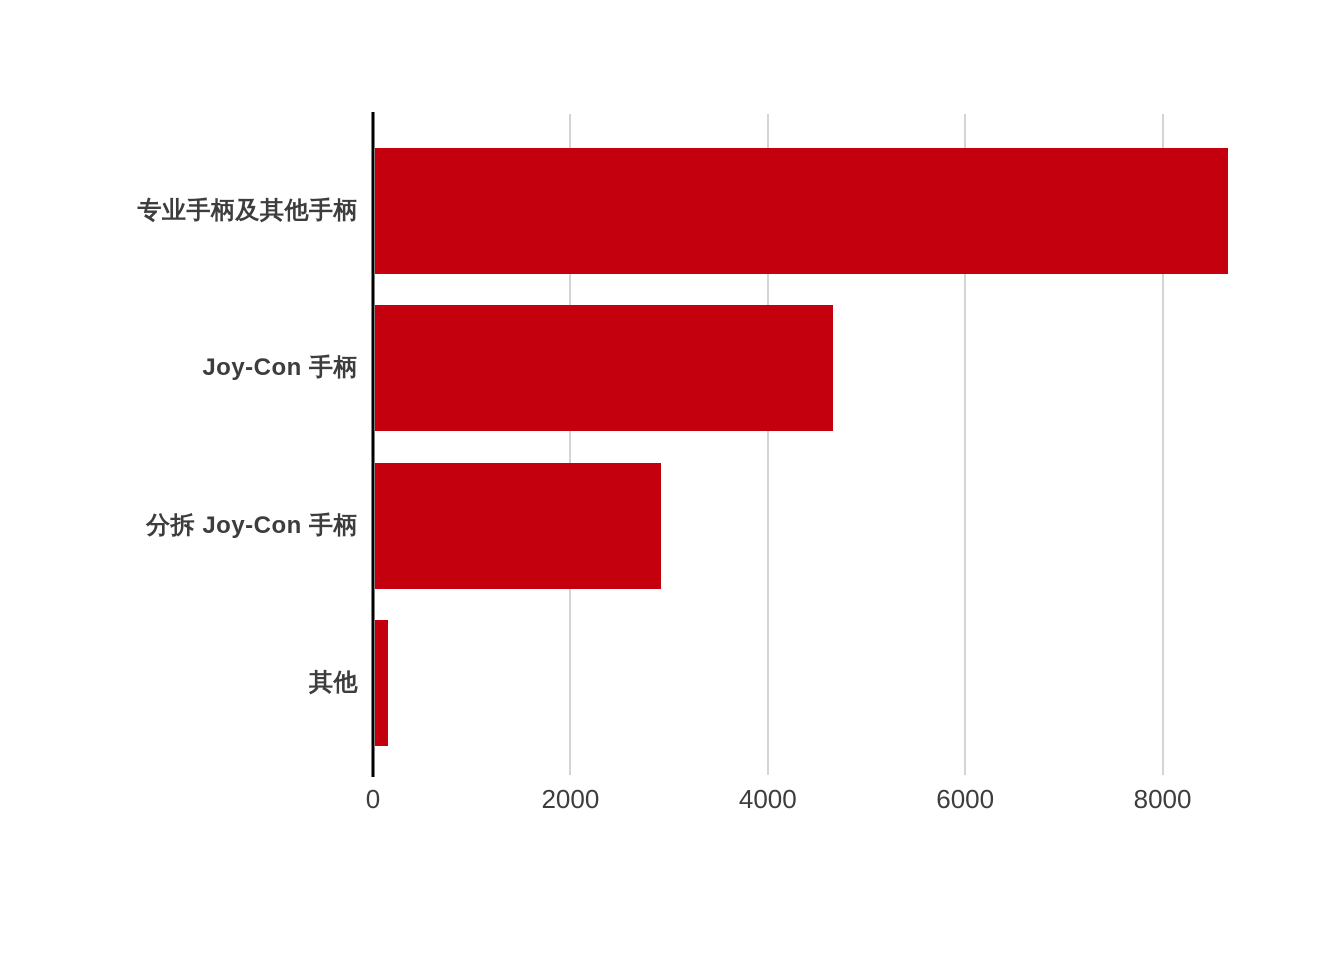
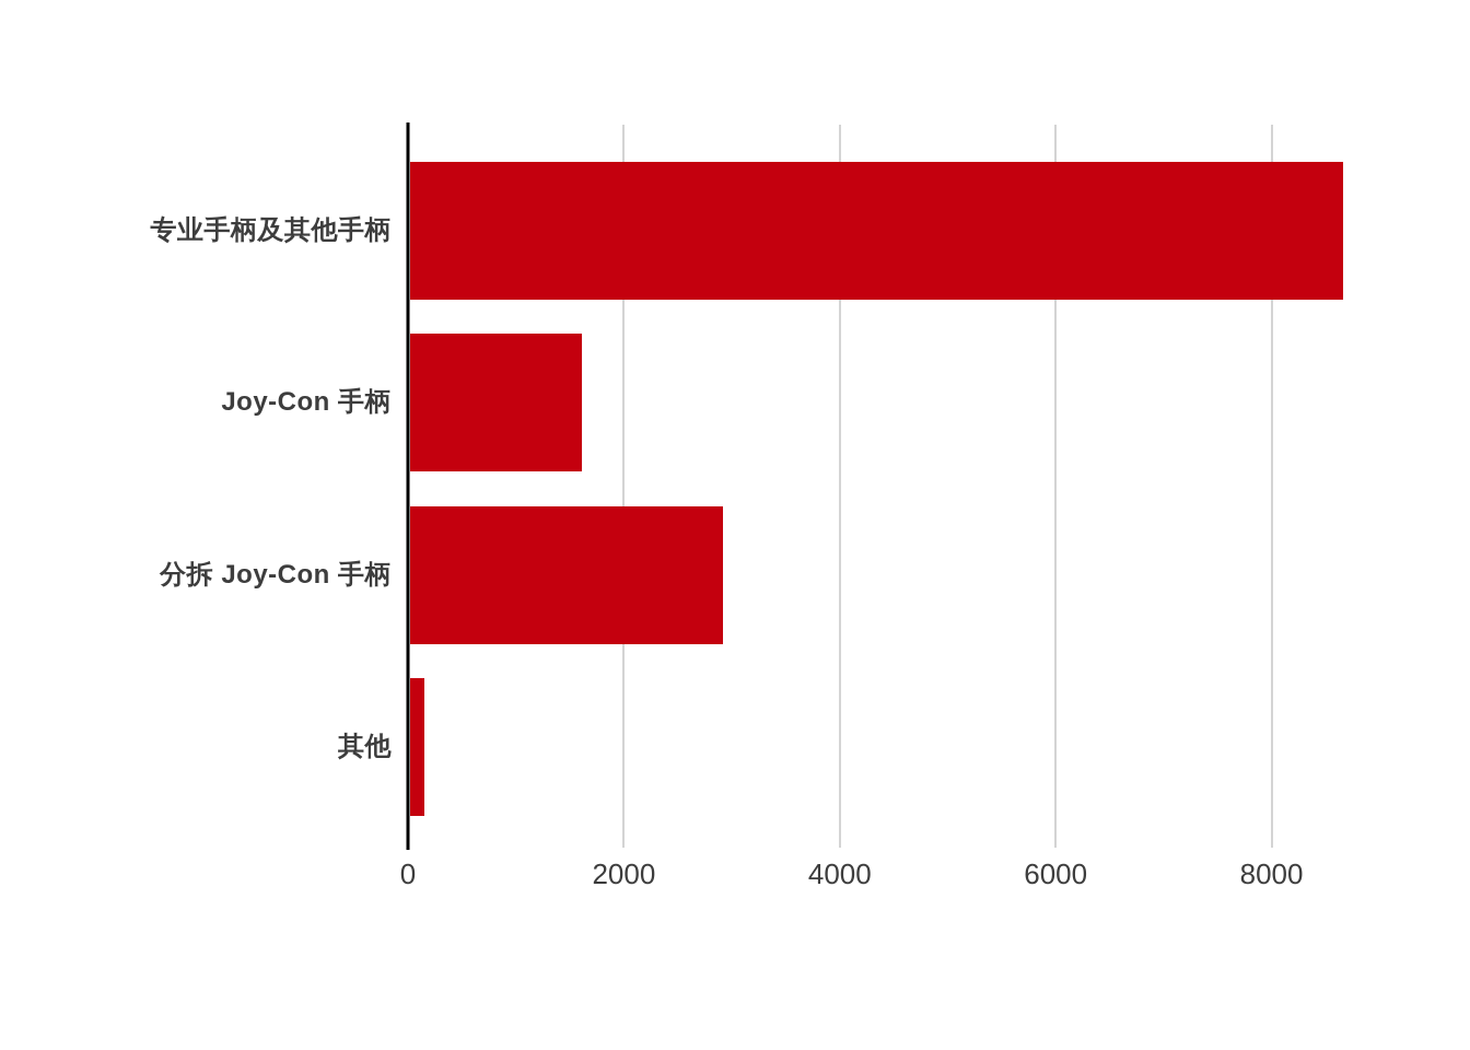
Joy-Con 手柄: 4600 -> 1600
